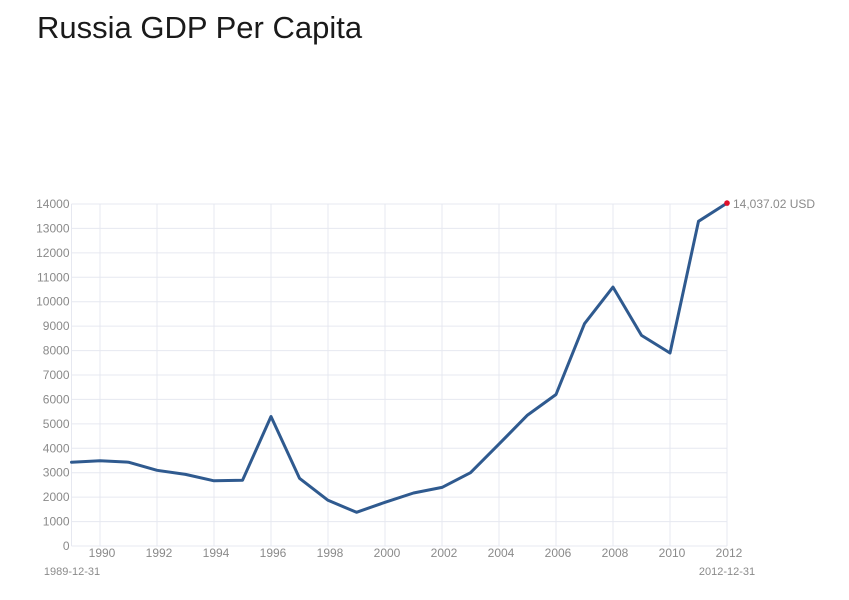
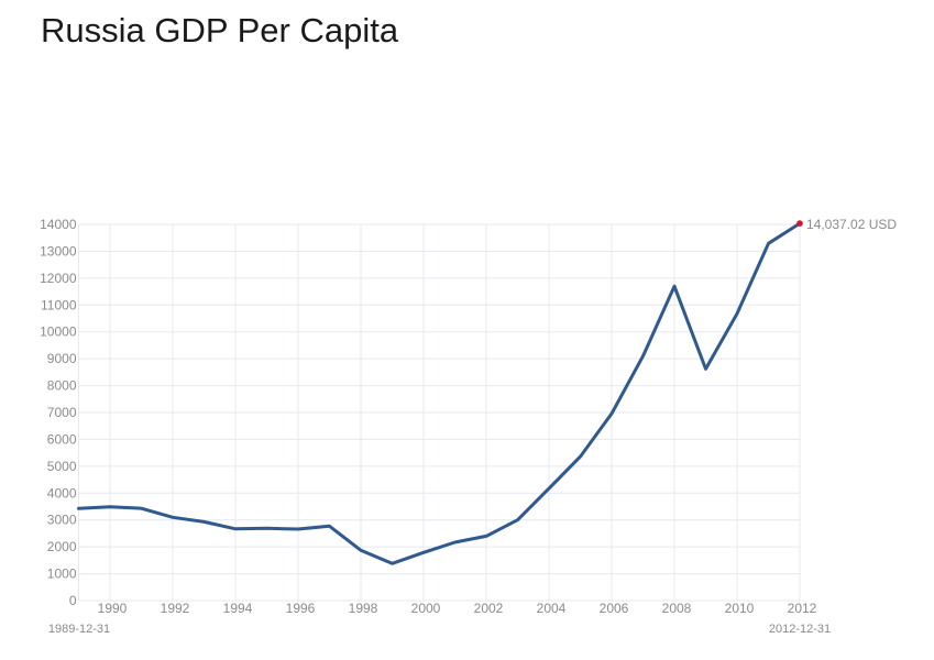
1996: 5300 -> 2700
2006: 6200 -> 7000
2008: 10600 -> 11700
2010: 7900 -> 10700
